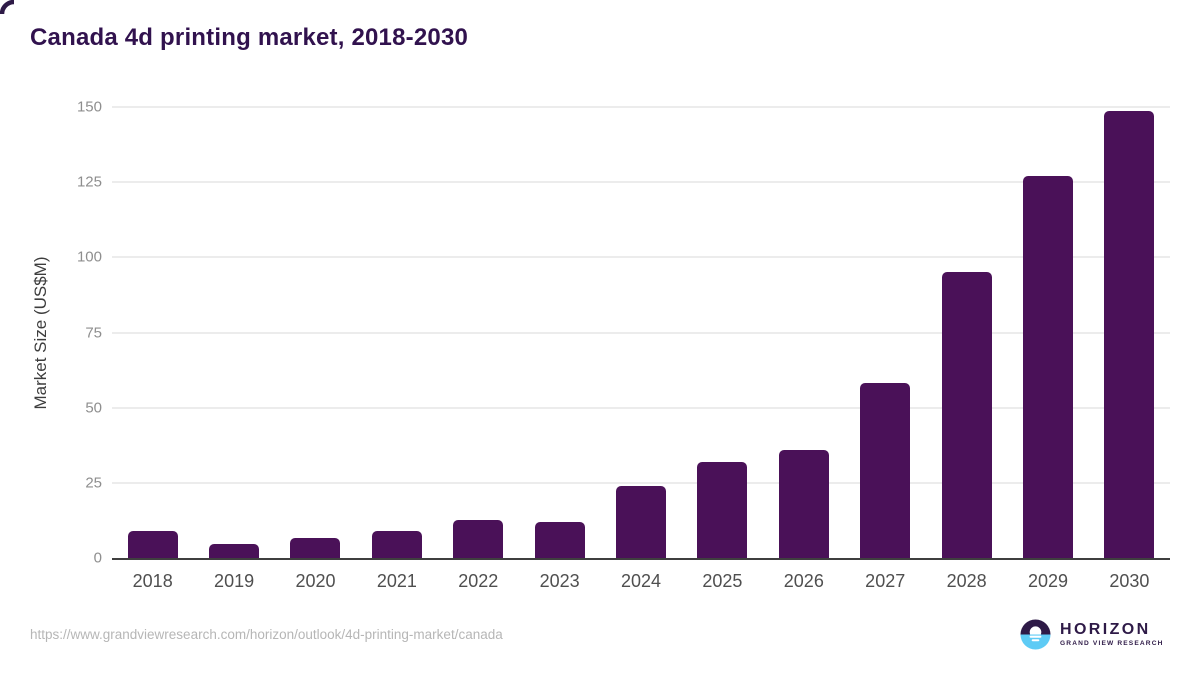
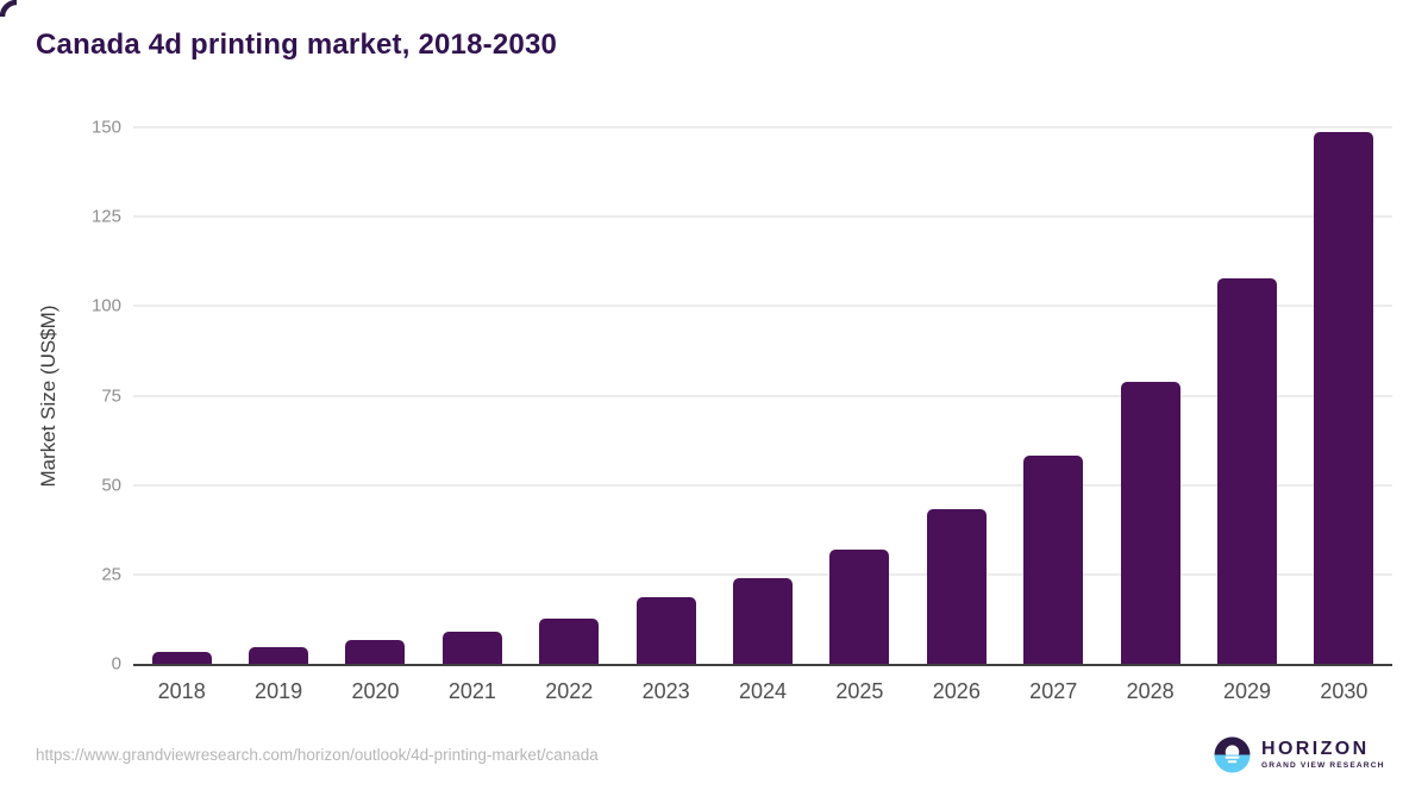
2018: 9 -> 3
2023: 12 -> 19
2026: 36 -> 43
2028: 95 -> 79
2029: 127 -> 108
